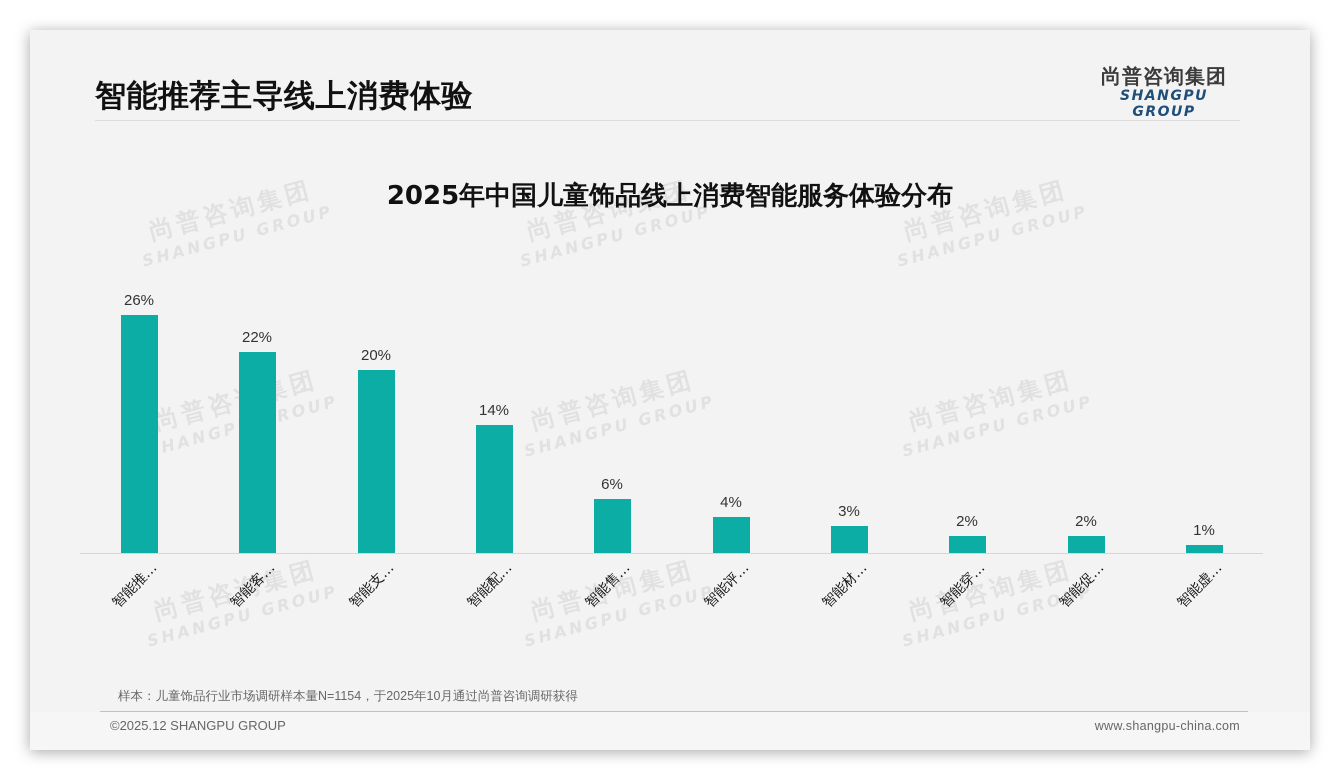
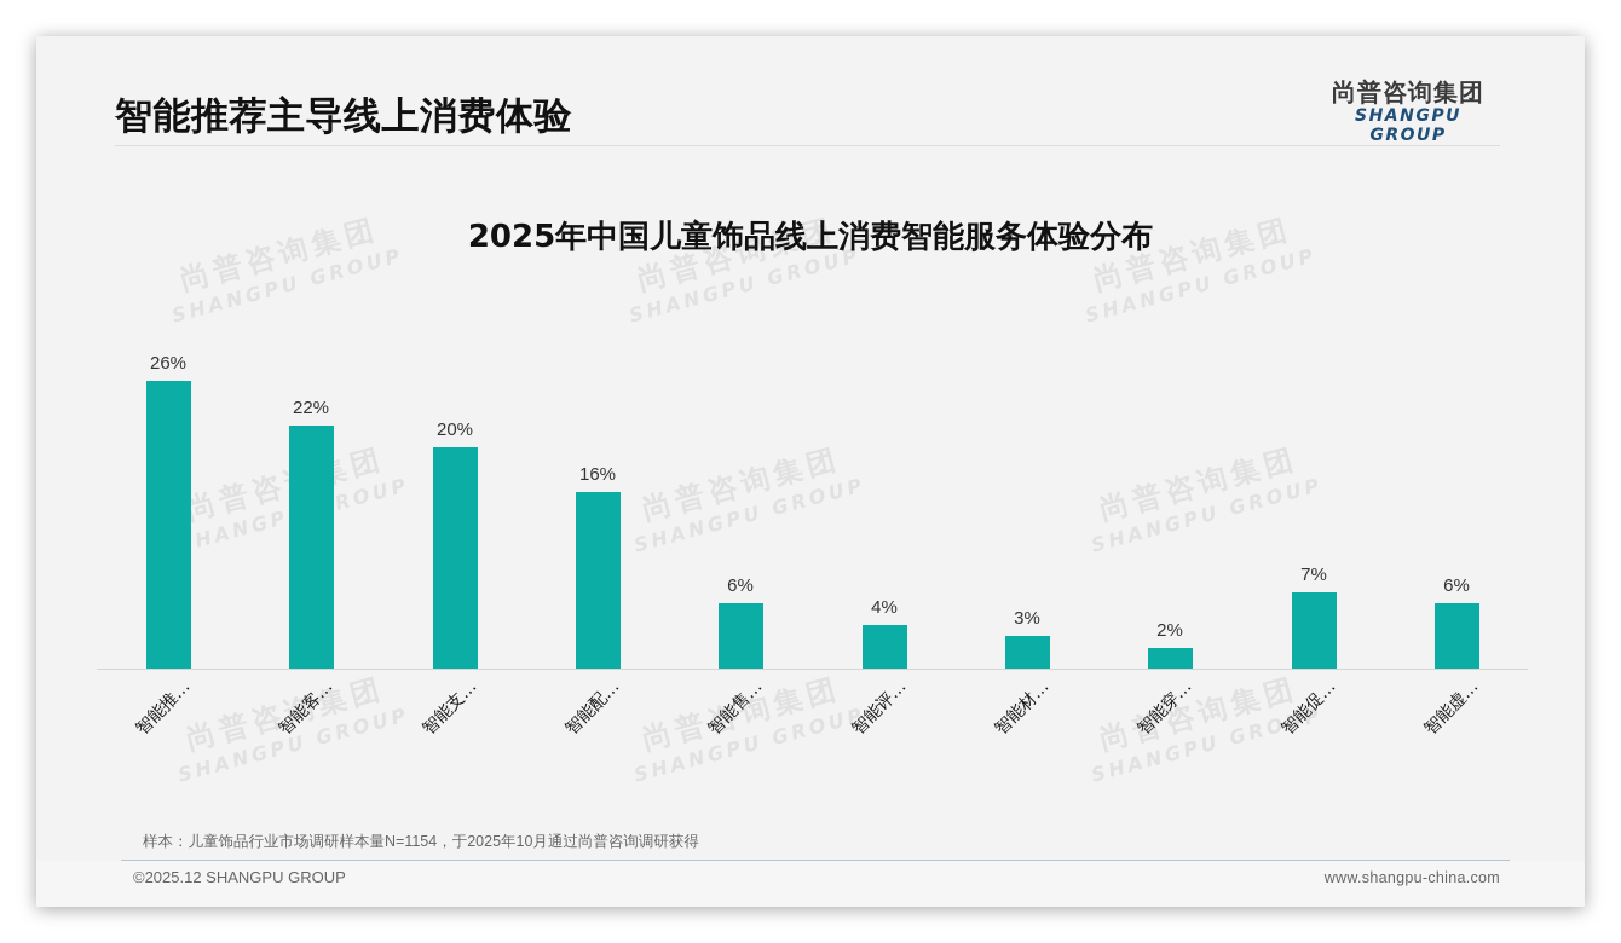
智能配…: 14% -> 16%
智能促…: 2% -> 7%
智能虚…: 1% -> 6%
